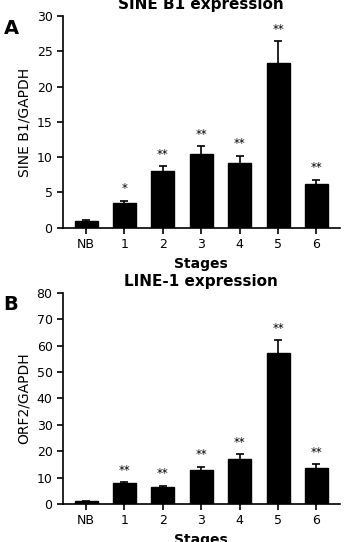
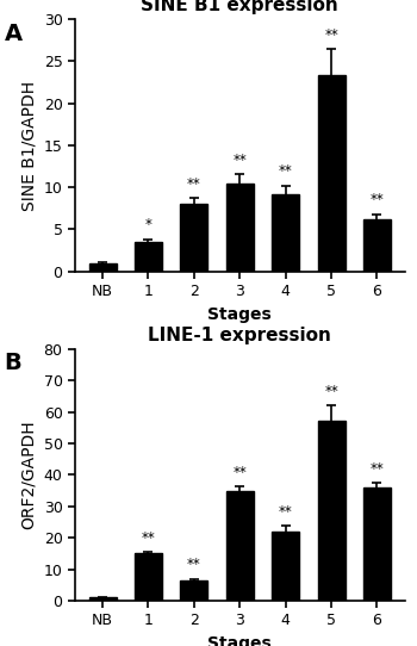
LINE-1 expression/1: 7.8 -> 15.0
LINE-1 expression/3: 13.0 -> 35.0
LINE-1 expression/4: 17.0 -> 22.0
LINE-1 expression/6: 13.5 -> 36.0
